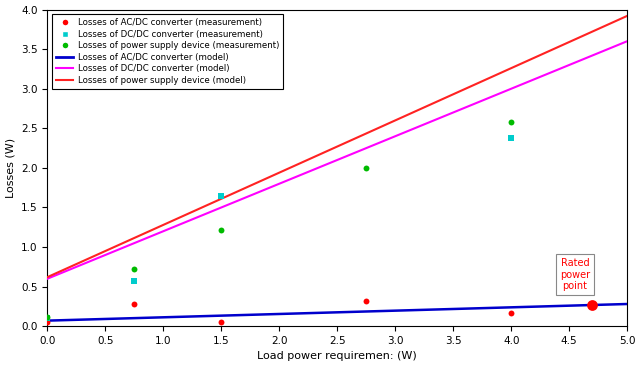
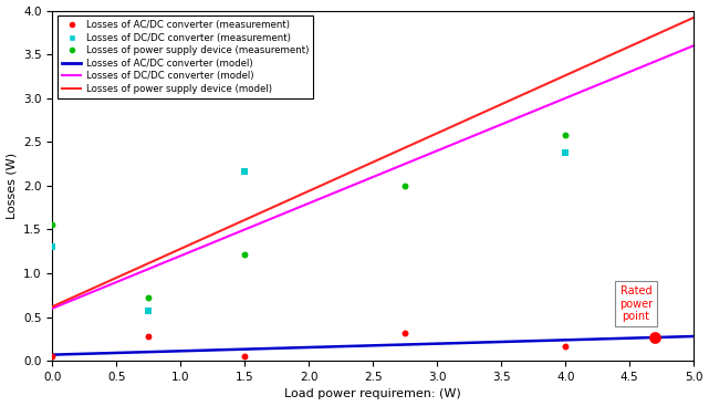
Losses of DC/DC converter (measurement)/0.0: 0.10 -> 1.30
Losses of power supply device (measurement)/0.0: 0.12 -> 1.56
Losses of DC/DC converter (measurement)/1.5: 1.65 -> 2.16
